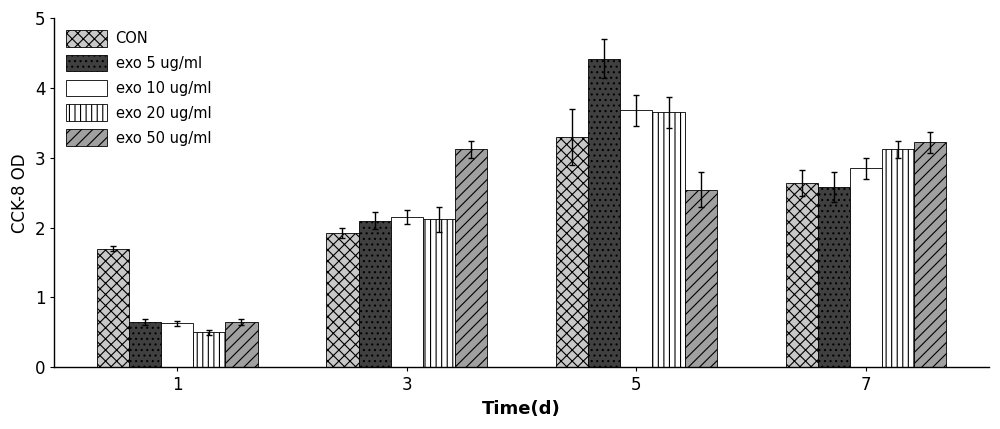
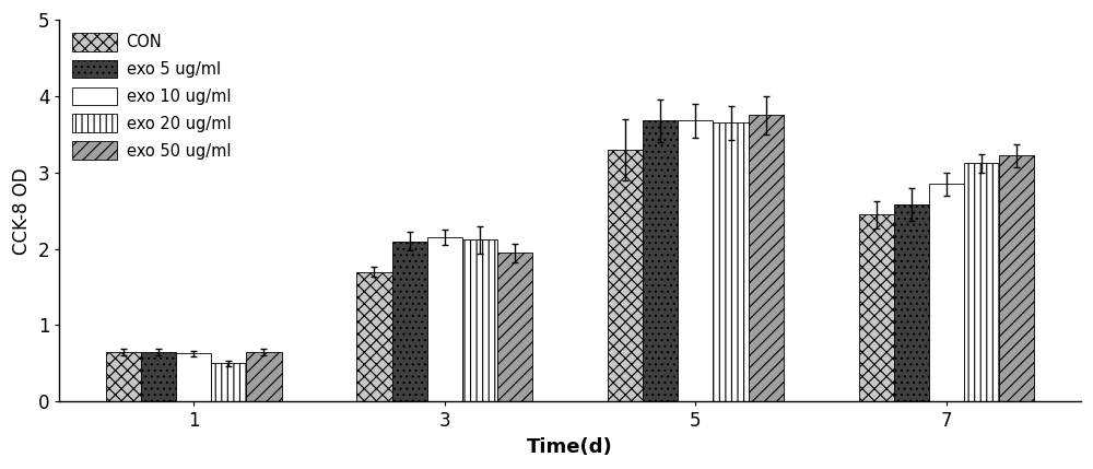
CON/1: 1.70 -> 0.65
CON/3: 1.92 -> 1.70
exo 50 ug/ml/3: 3.12 -> 1.95
exo 5 ug/ml/5: 4.42 -> 3.68
exo 50 ug/ml/5: 2.54 -> 3.75
CON/7: 2.64 -> 2.45
